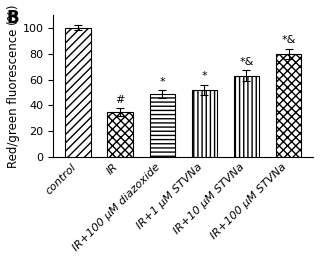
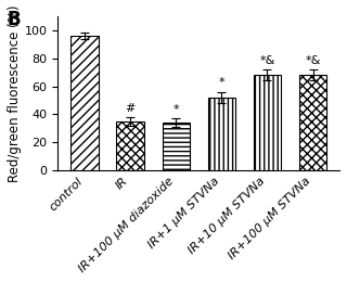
control: 100 -> 96
IR+100 μM diazoxide: 49 -> 34
IR+10 μM STVNa: 63 -> 68
IR+100 μM STVNa: 80 -> 68
